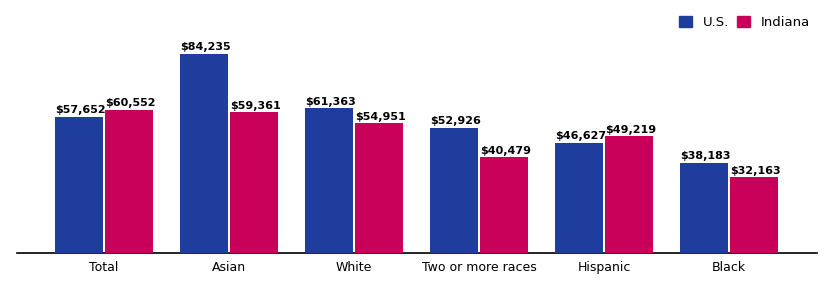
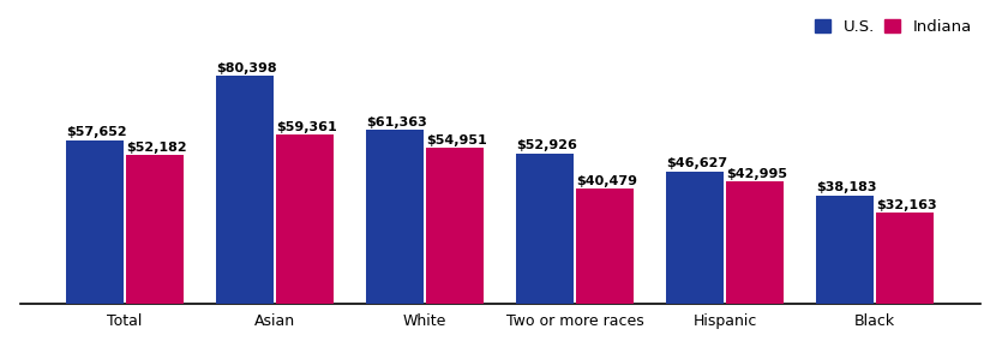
Indiana/Total: $60,552 -> $52,182
U.S./Asian: $84,235 -> $80,398
Indiana/Hispanic: $49,219 -> $42,995
